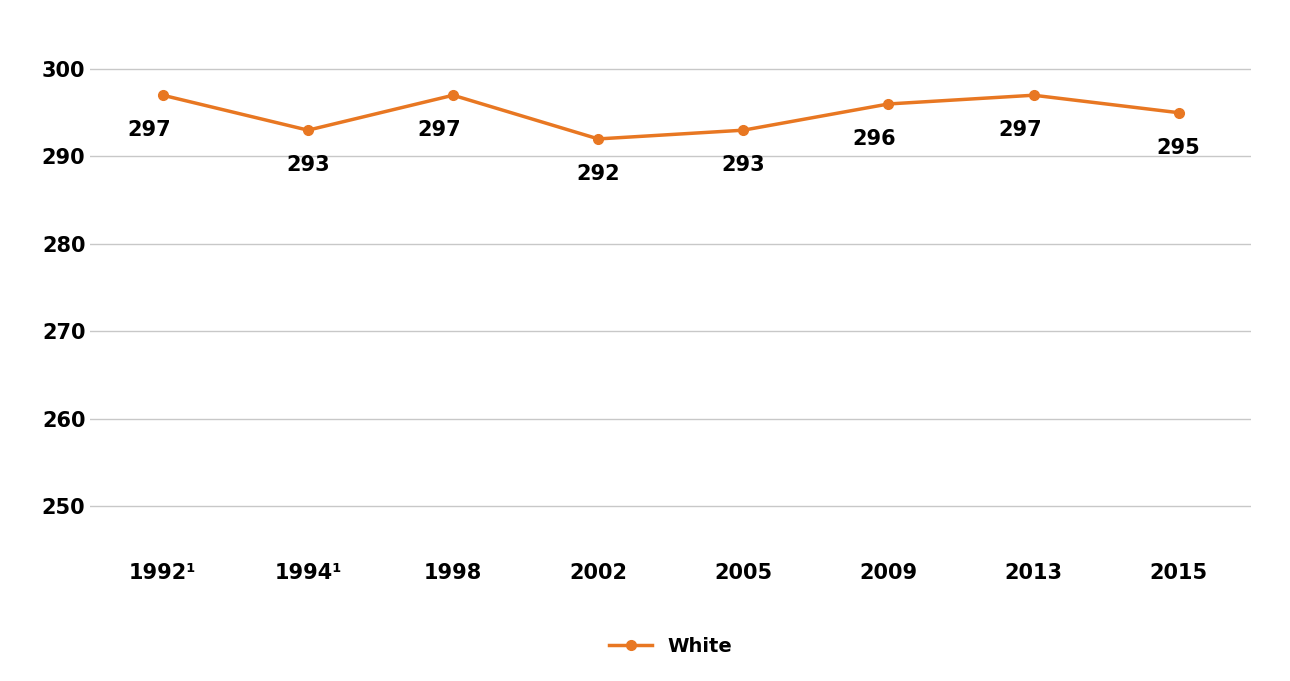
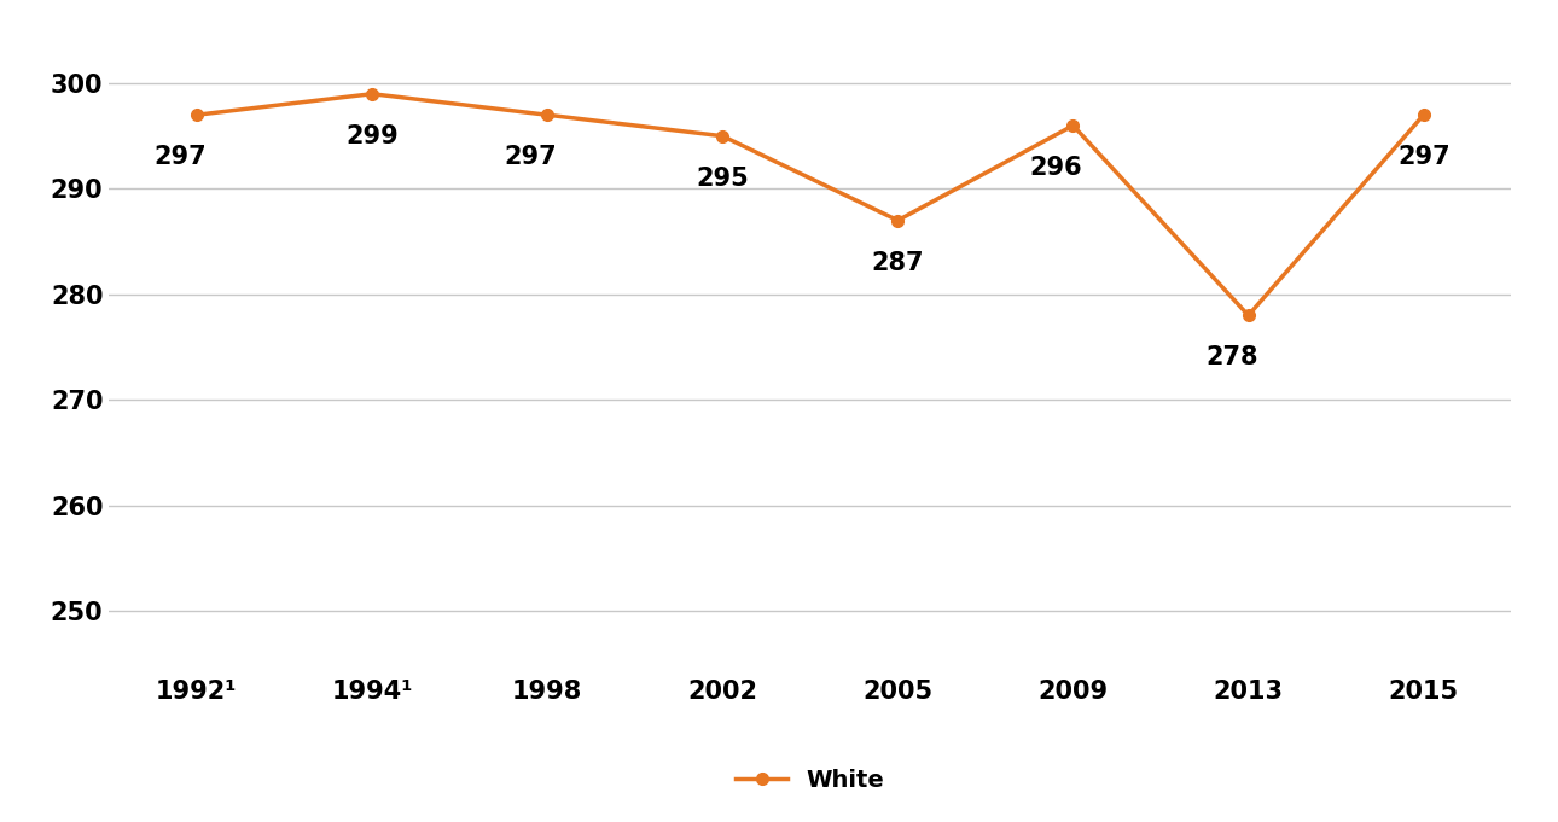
1994¹: 293 -> 299
2002: 292 -> 295
2005: 293 -> 287
2013: 297 -> 278
2015: 295 -> 297
